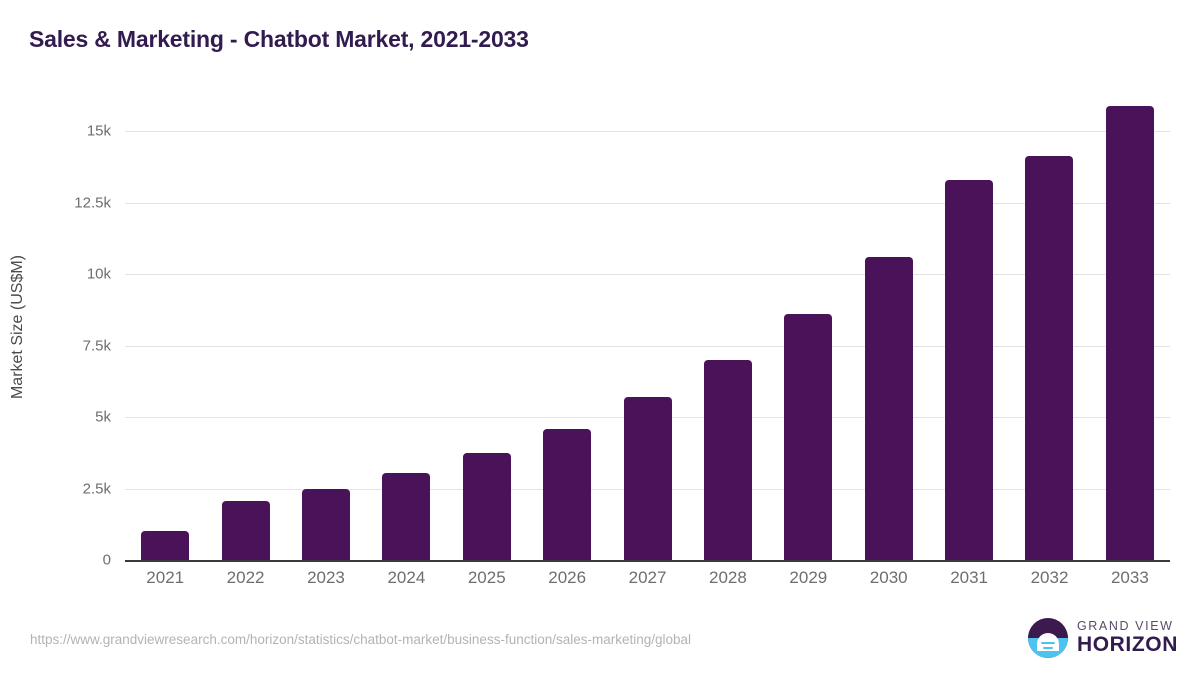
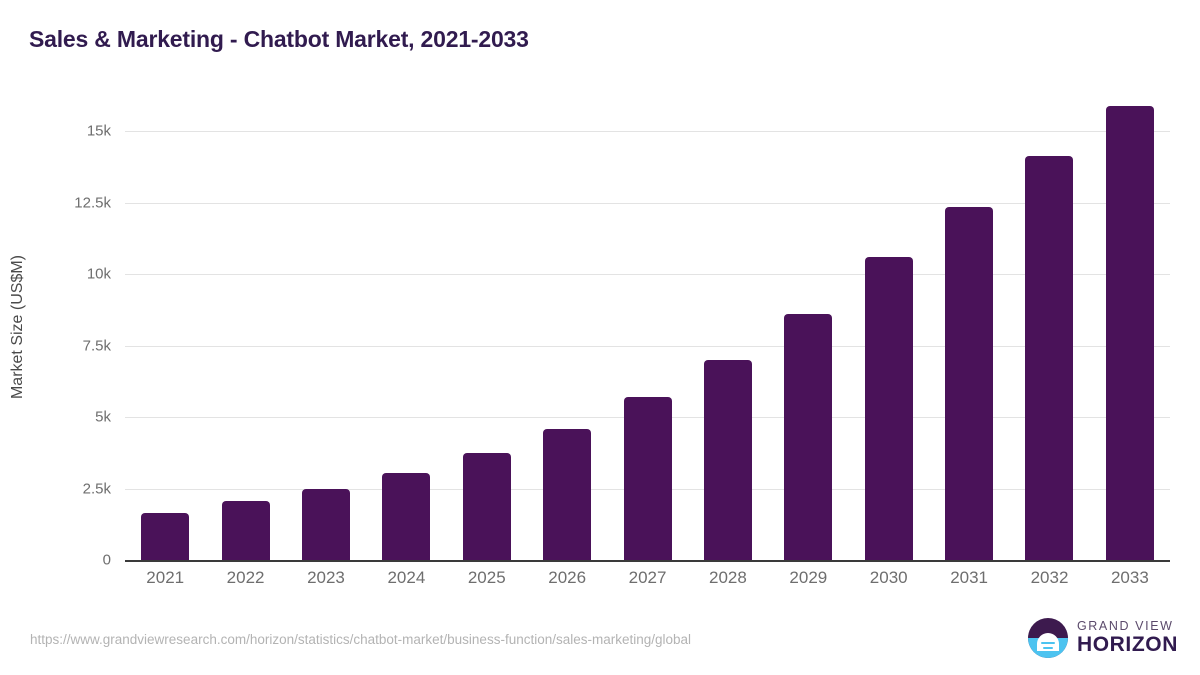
2021: 1.0k -> 1.6k
2031: 13.3k -> 12.4k
